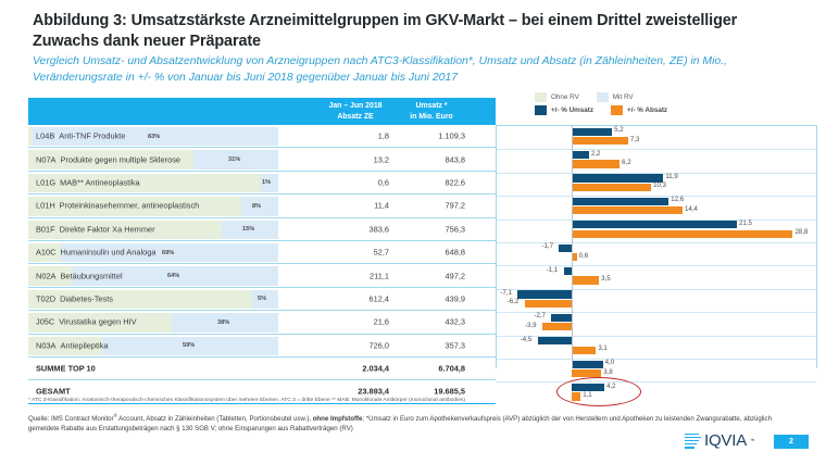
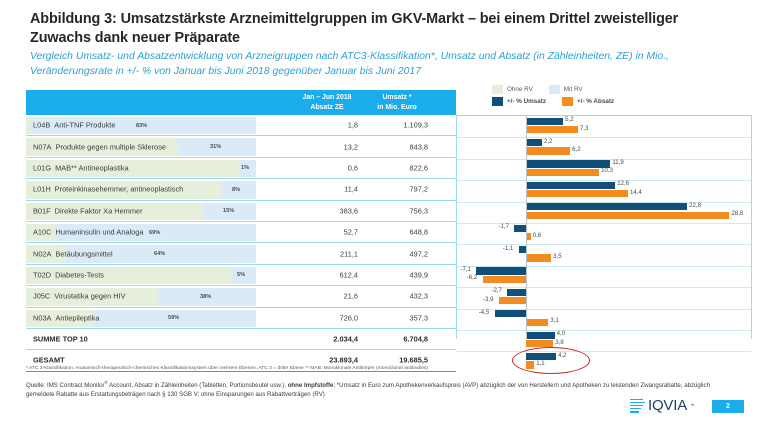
+/- % Umsatz/B01F Direkte Faktor Xa Hemmer: 21,5 -> 22,8
